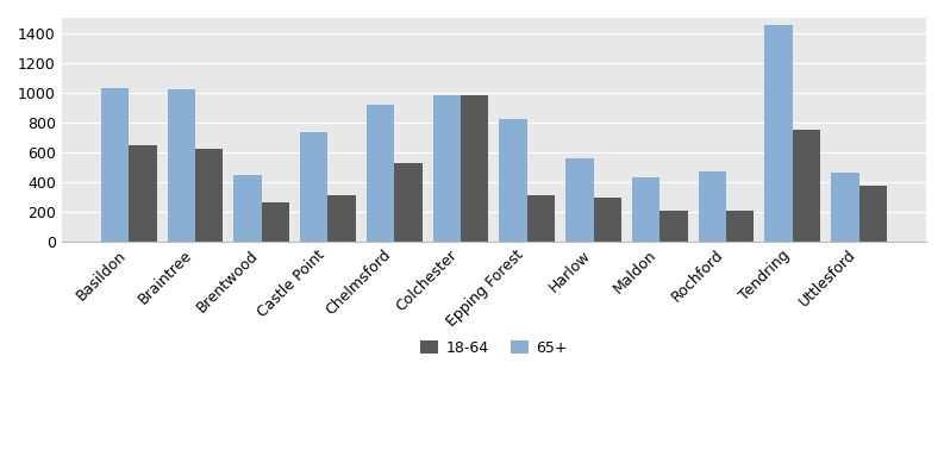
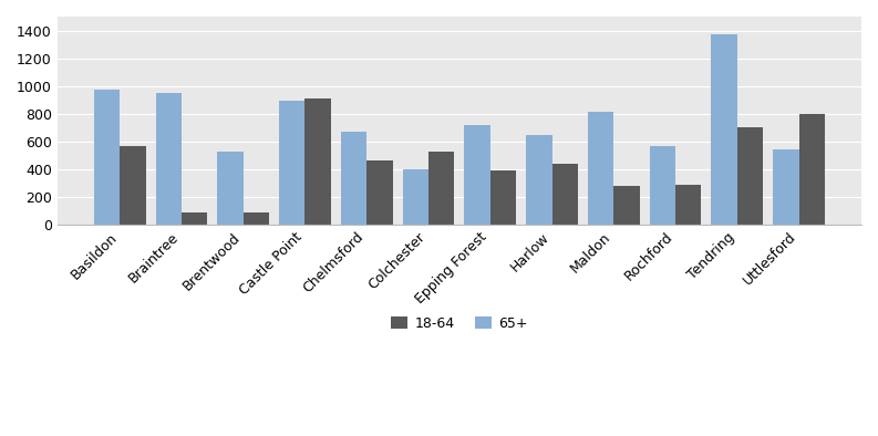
65+/Basildon: 1030 -> 970
18-64/Basildon: 640 -> 570
65+/Braintree: 1020 -> 950
18-64/Braintree: 620 -> 90
65+/Brentwood: 450 -> 530
18-64/Brentwood: 260 -> 90
65+/Castle Point: 730 -> 890
18-64/Castle Point: 310 -> 910
65+/Chelmsford: 920 -> 670
18-64/Chelmsford: 530 -> 460
65+/Colchester: 980 -> 400
18-64/Colchester: 980 -> 530
65+/Epping Forest: 820 -> 720
18-64/Epping Forest: 310 -> 390
65+/Harlow: 560 -> 650
18-64/Harlow: 300 -> 440
65+/Maldon: 430 -> 810
18-64/Maldon: 210 -> 280
65+/Rochford: 470 -> 570
18-64/Rochford: 200 -> 290
65+/Tendring: 1450 -> 1370
18-64/Tendring: 750 -> 700
65+/Uttlesford: 460 -> 540
18-64/Uttlesford: 380 -> 800
